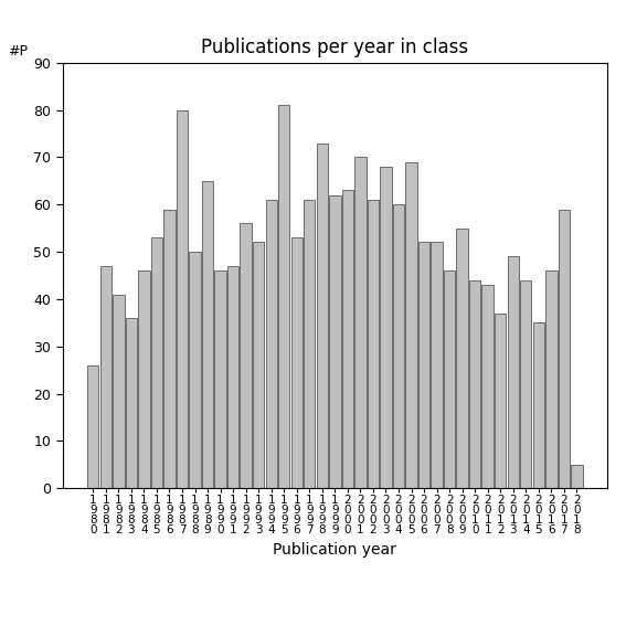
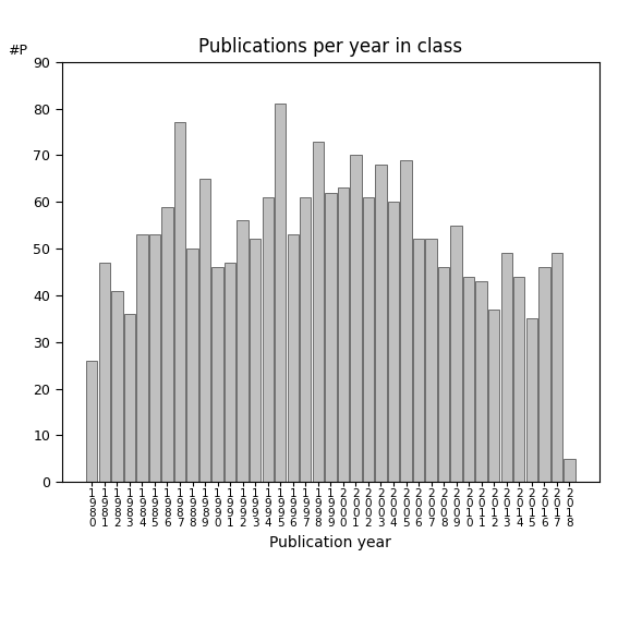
1 9 8 4: 46 -> 53
1 9 8 7: 80 -> 77
2 0 1 7: 59 -> 49
